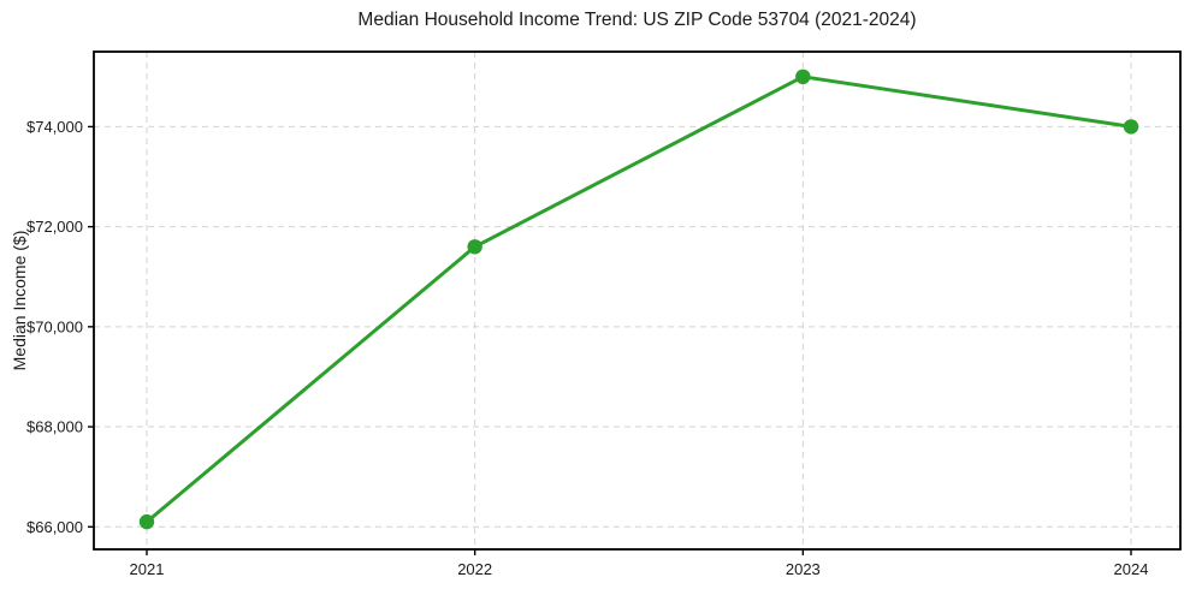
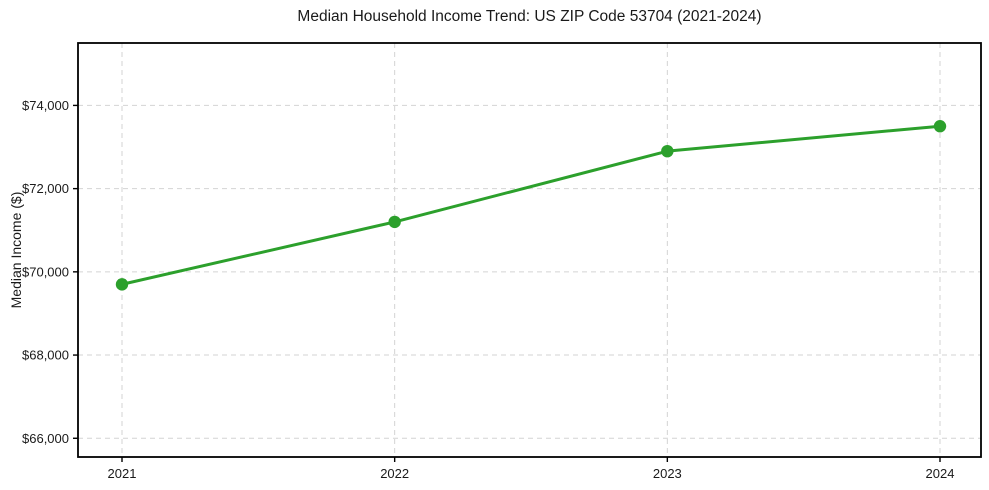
2021: $66100 -> $69700
2022: $71600 -> $71200
2023: $75000 -> $72900
2024: $74000 -> $73500
